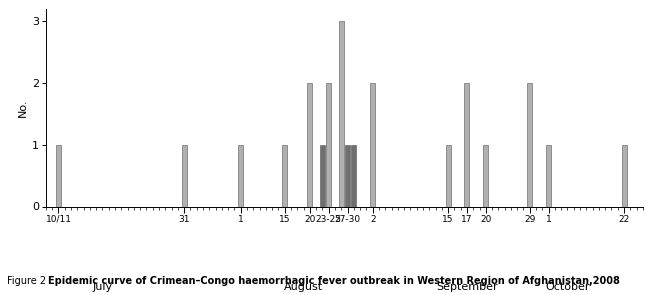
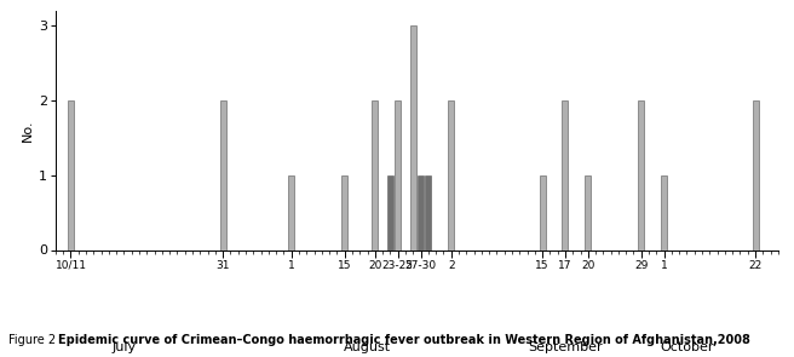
10/11: 1 -> 2
31: 1 -> 2
22: 1 -> 2
